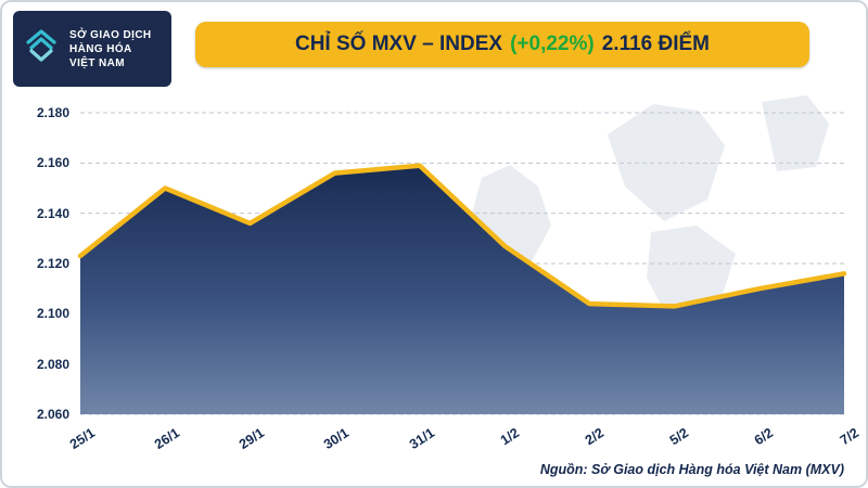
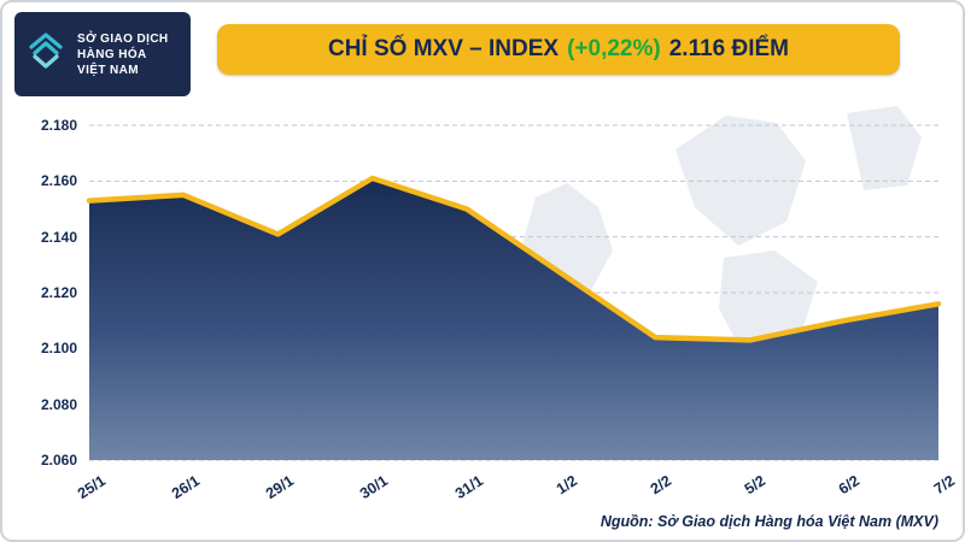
25/1: 2.123 -> 2.153
26/1: 2.150 -> 2.155
29/1: 2.136 -> 2.141
30/1: 2.156 -> 2.161
31/1: 2.159 -> 2.150
